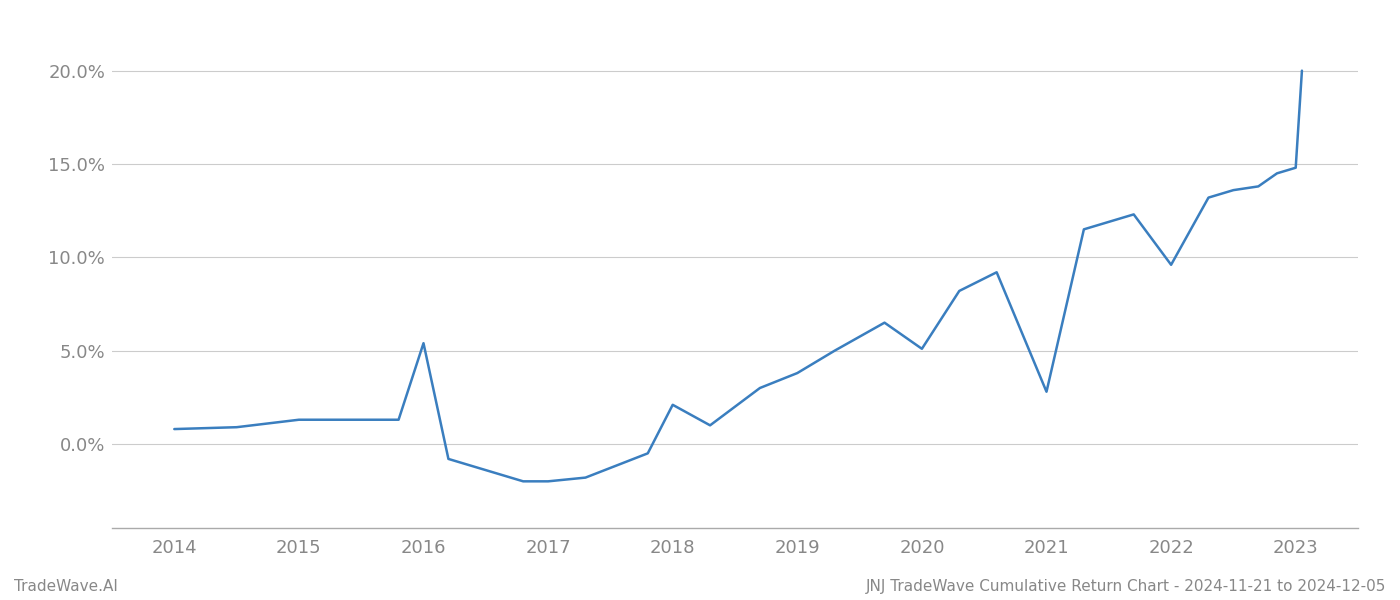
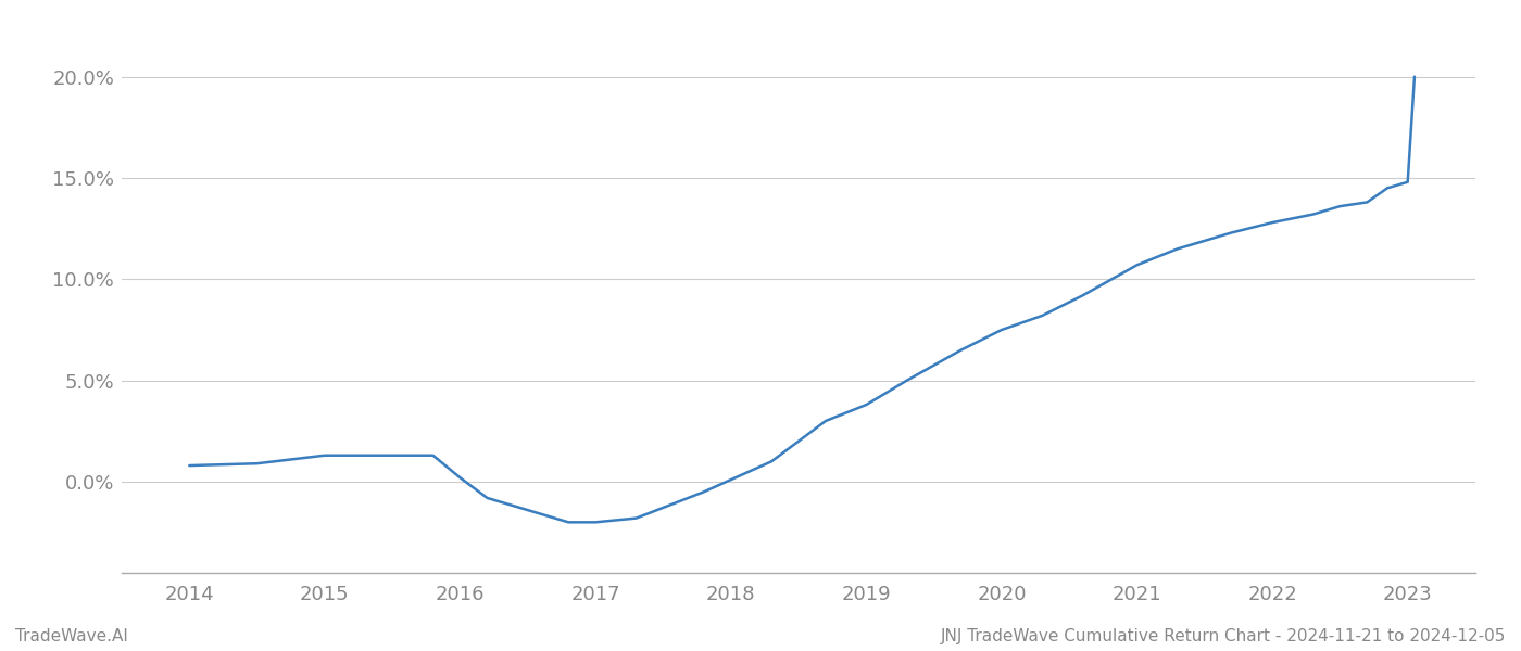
2016: 5.4% -> 0.2%
2018: 2.1% -> 0.1%
2020: 5.1% -> 7.5%
2021: 2.8% -> 10.7%
2022: 9.6% -> 12.8%
